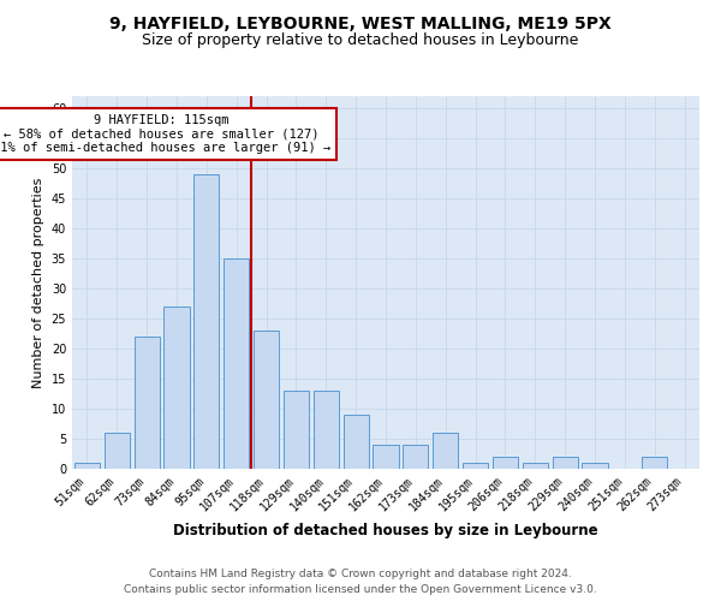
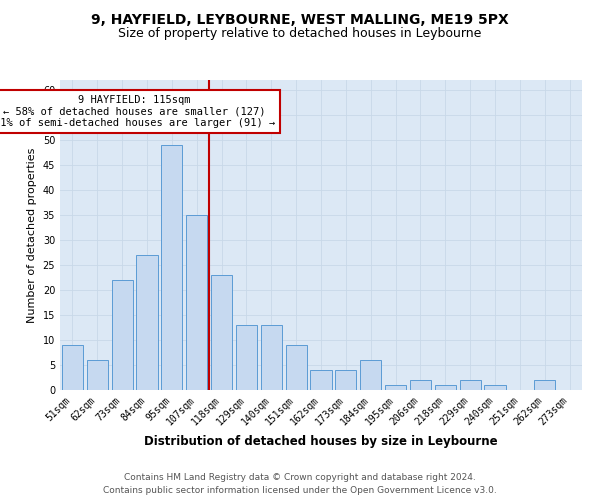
51sqm: 1 -> 9
